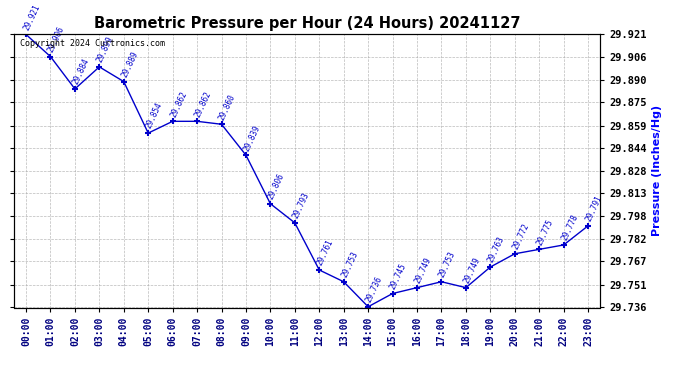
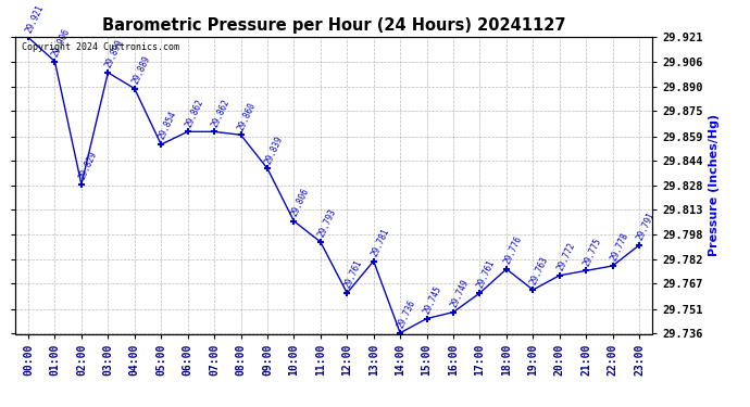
02:00: 29.884 -> 29.829
13:00: 29.753 -> 29.781
17:00: 29.753 -> 29.761
18:00: 29.749 -> 29.776
